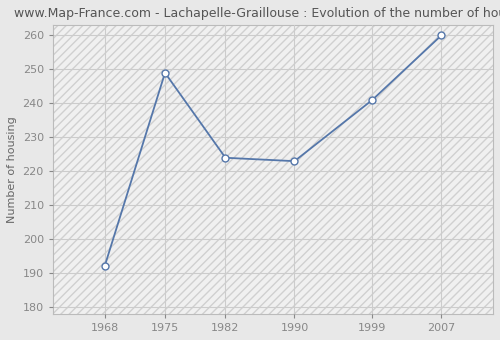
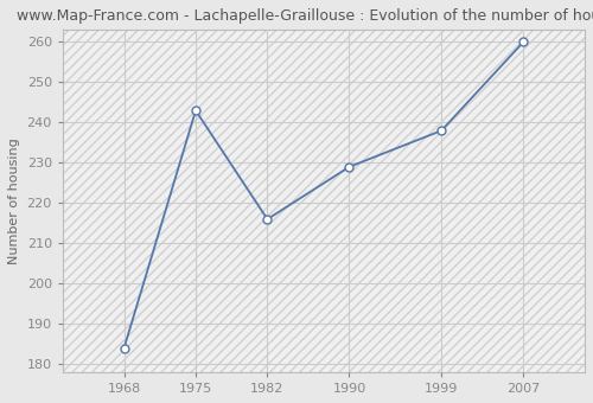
1968: 192 -> 184
1975: 249 -> 243
1982: 224 -> 216
1990: 223 -> 229
1999: 241 -> 238
